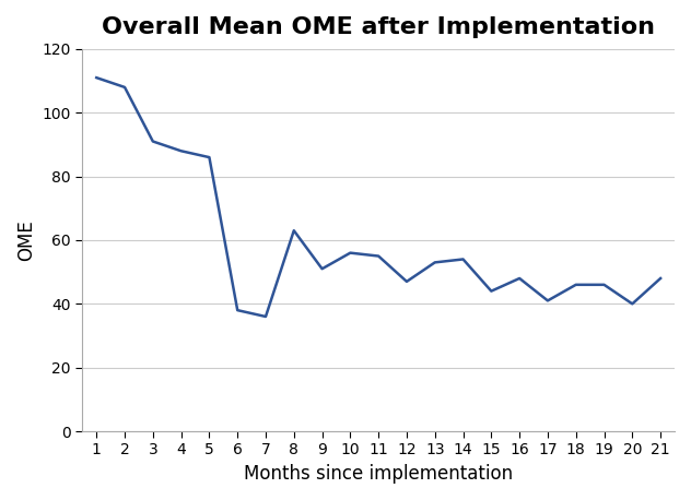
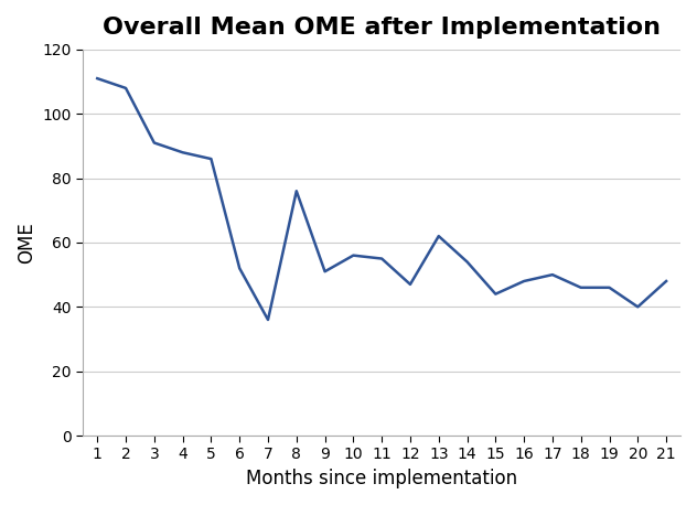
6: 38 -> 52
8: 63 -> 76
13: 53 -> 62
17: 41 -> 50
